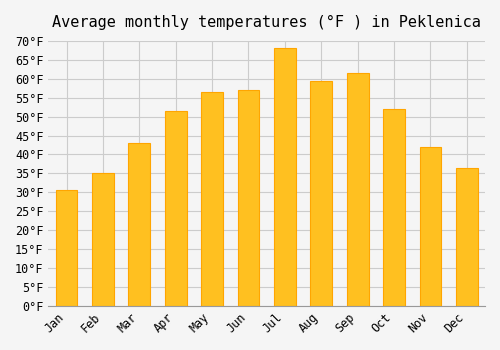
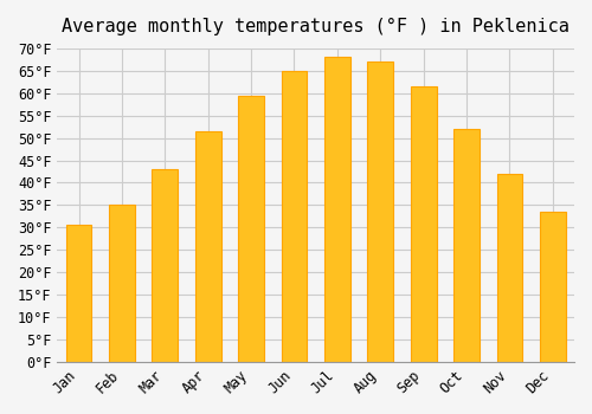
May: 56.5°F -> 59.5°F
Jun: 57.0°F -> 65.0°F
Aug: 59.5°F -> 67.0°F
Dec: 36.5°F -> 33.5°F
